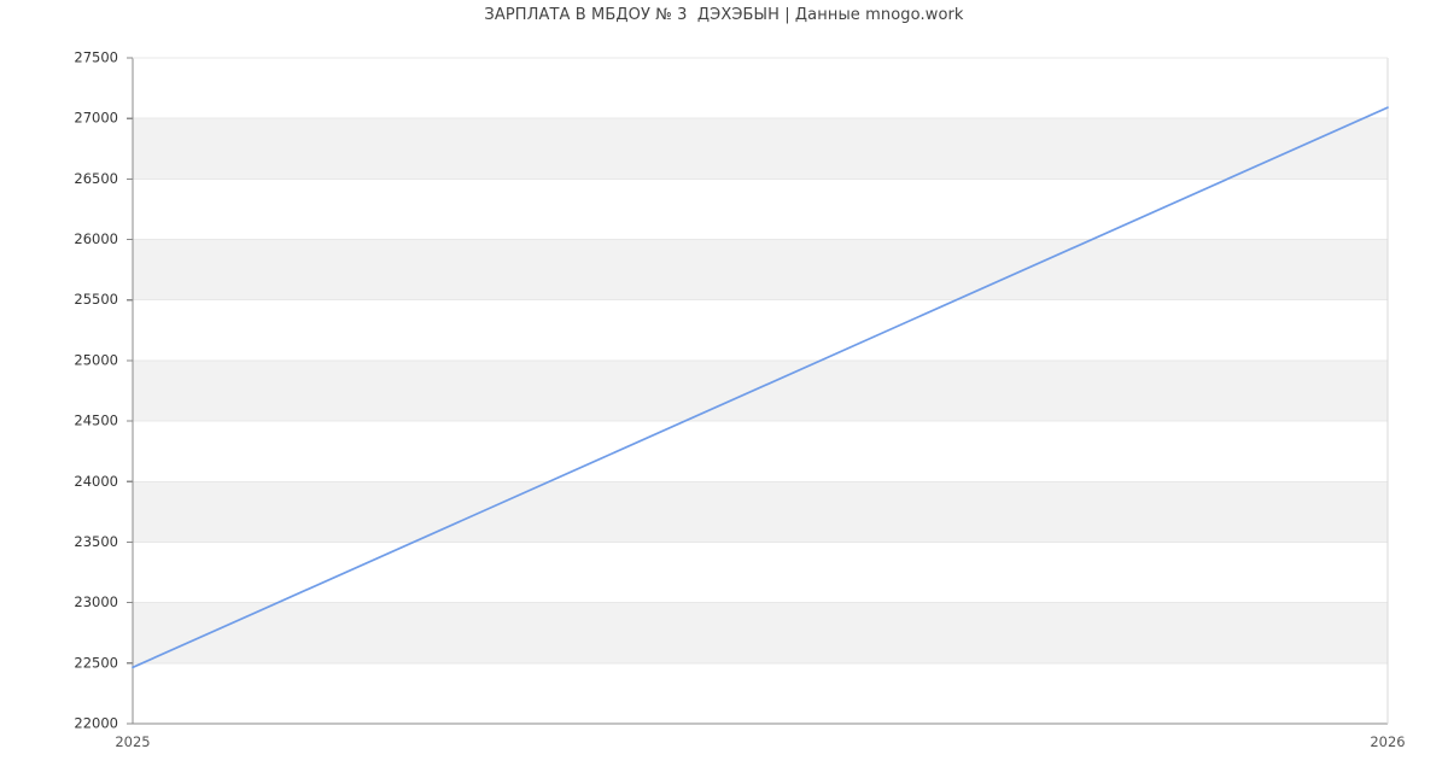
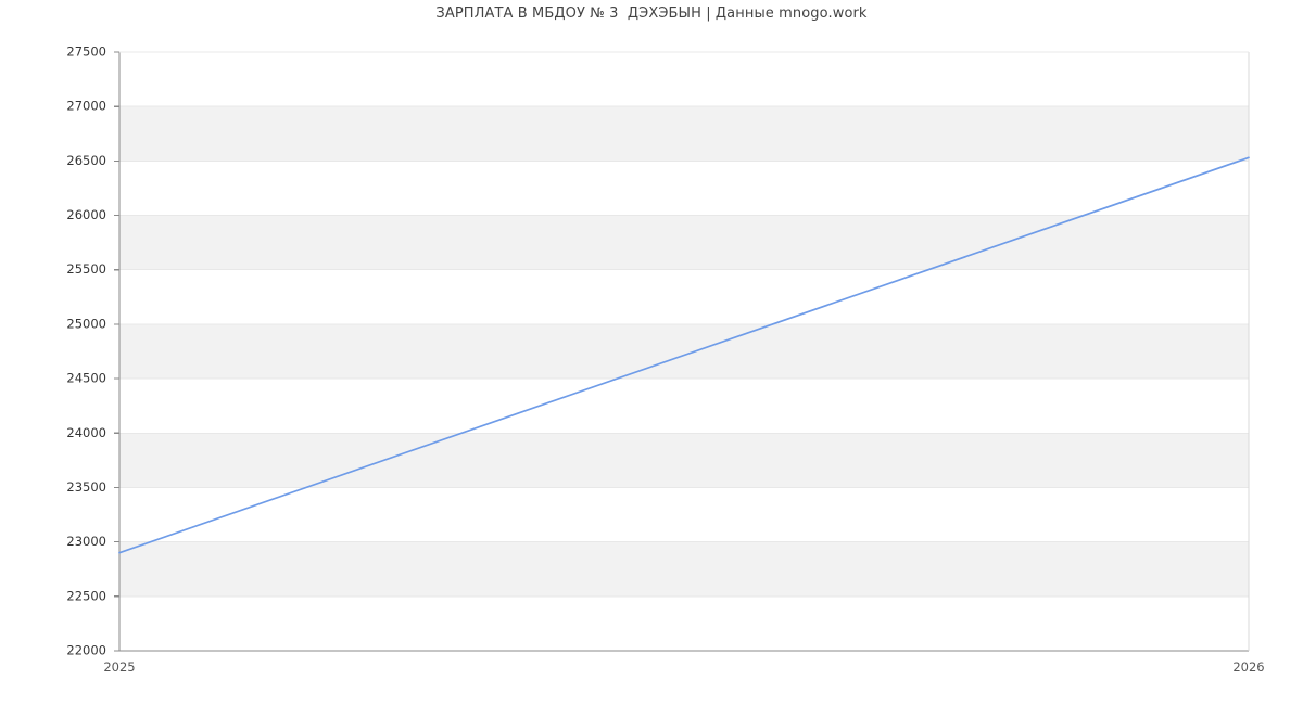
2025: 22460 -> 22900
2026: 27090 -> 26530
